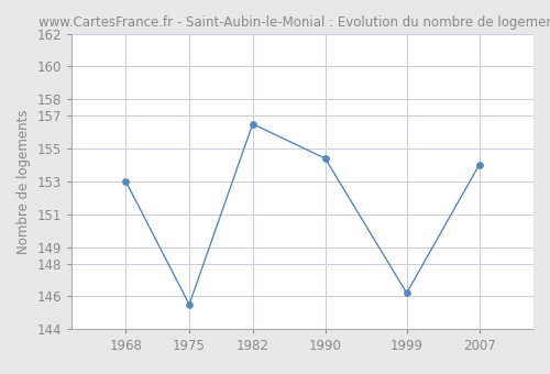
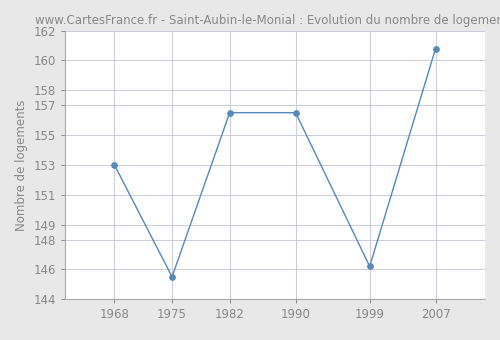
1990: 154.4 -> 156.5
2007: 154.0 -> 160.8
